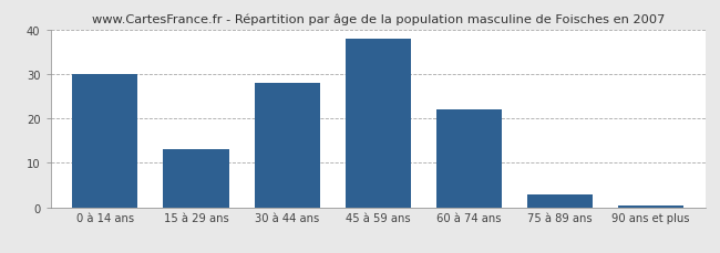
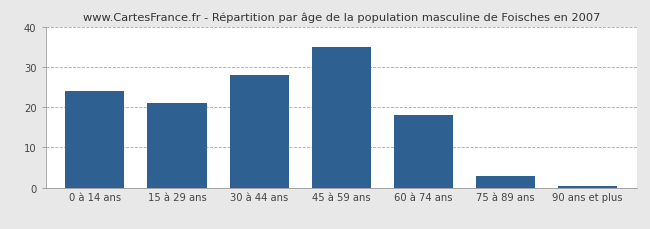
0 à 14 ans: 30.0 -> 24.0
15 à 29 ans: 13.0 -> 21.0
45 à 59 ans: 38.0 -> 35.0
60 à 74 ans: 22.0 -> 18.0
